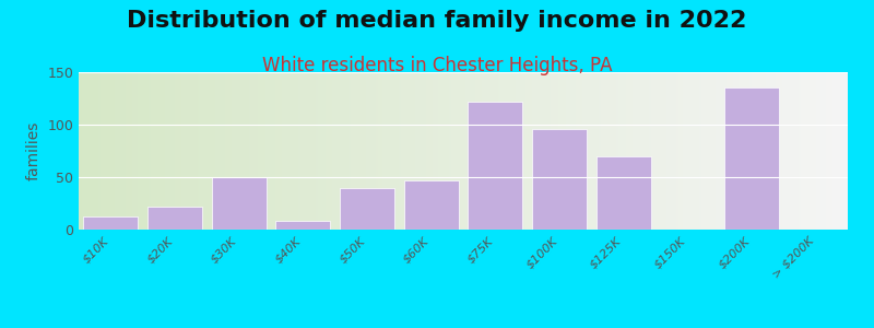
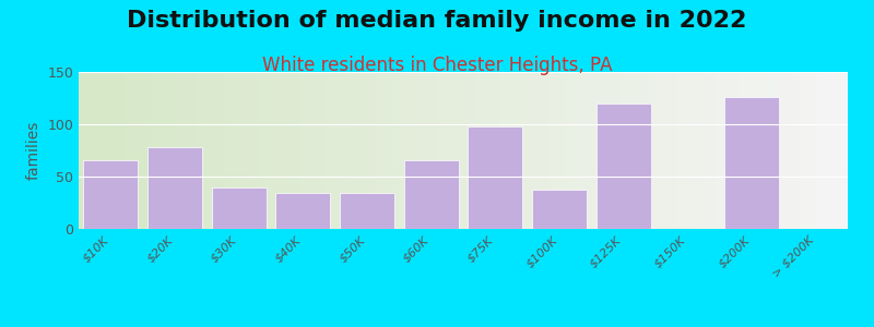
$10K: 12 -> 66
$20K: 22 -> 78
$30K: 50 -> 40
$40K: 8 -> 34
$50K: 40 -> 34
$60K: 47 -> 66
$75K: 122 -> 98
$100K: 96 -> 38
$125K: 70 -> 120
$200K: 135 -> 126
